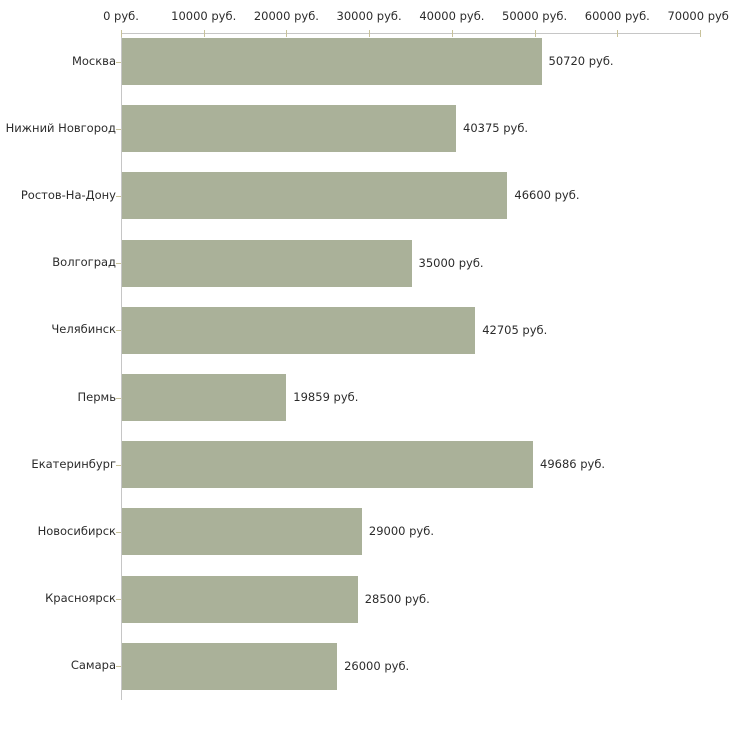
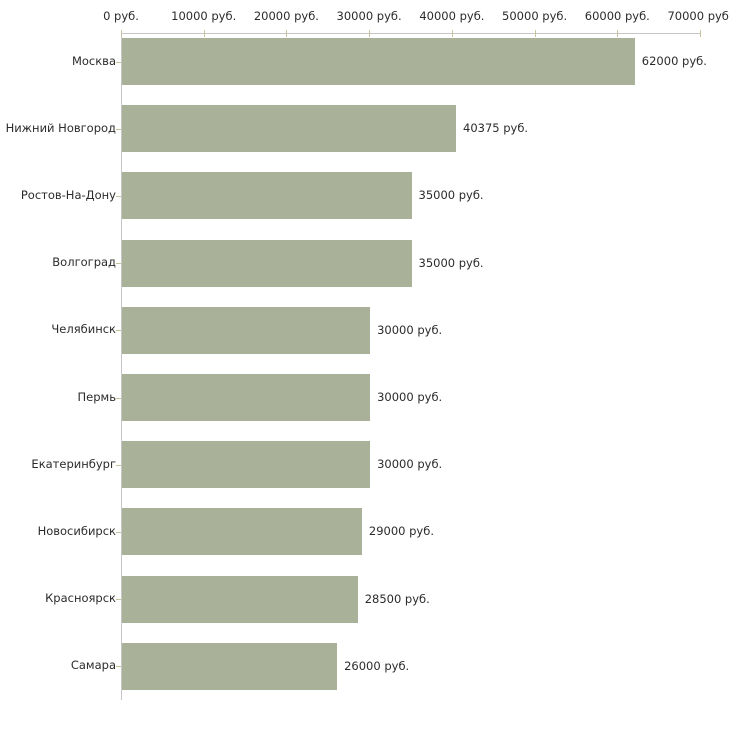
Москва: 50720 -> 62000
Ростов-На-Дону: 46600 -> 35000
Челябинск: 42705 -> 30000
Пермь: 19859 -> 30000
Екатеринбург: 49686 -> 30000
